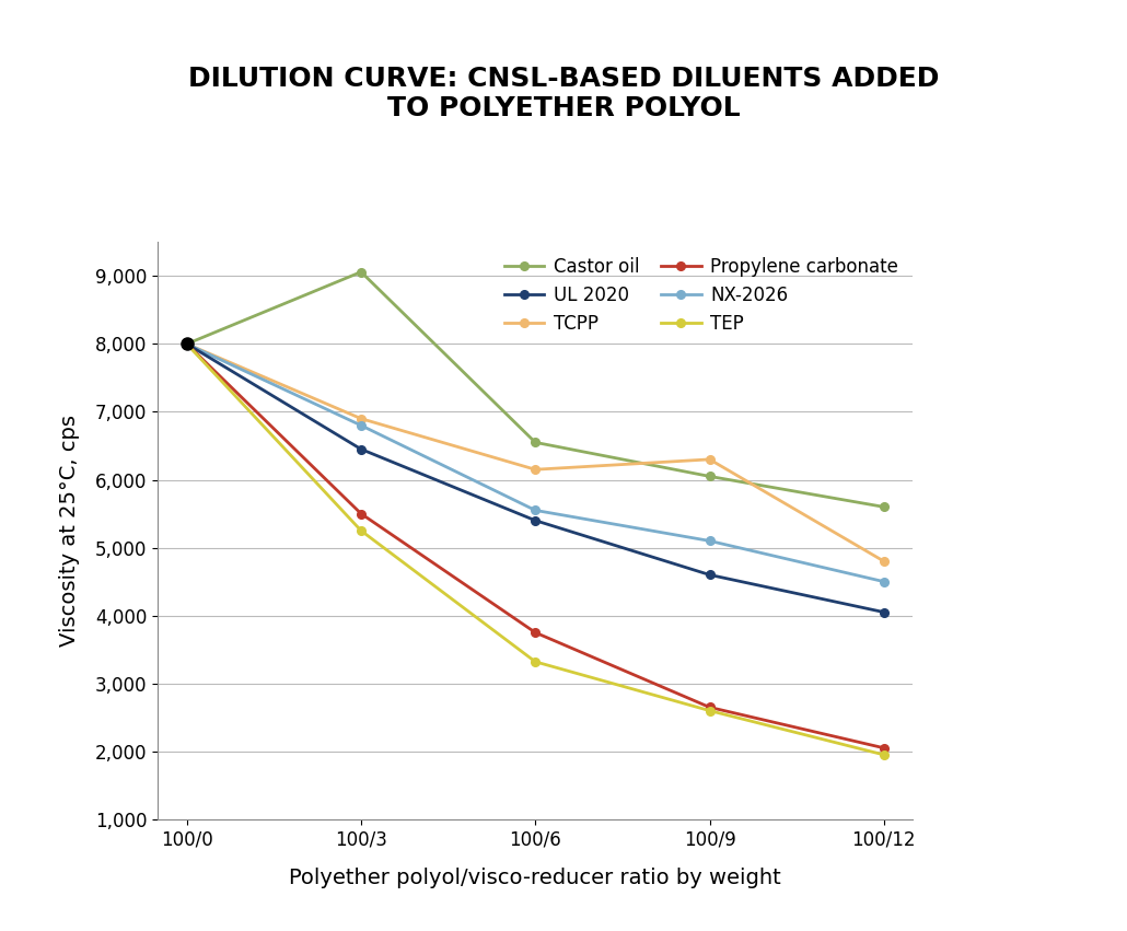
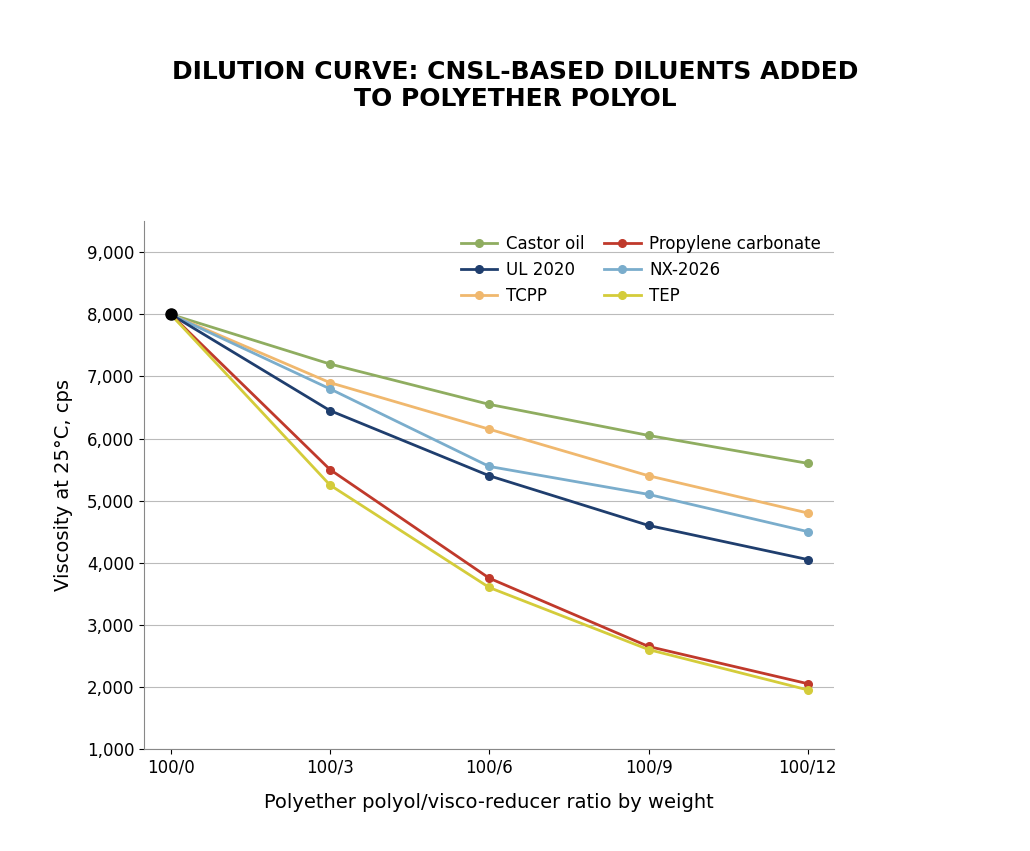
Castor oil/100/3: 9,060 -> 7,200
TEP/100/6: 3,320 -> 3,600
TCPP/100/9: 6,300 -> 5,400
